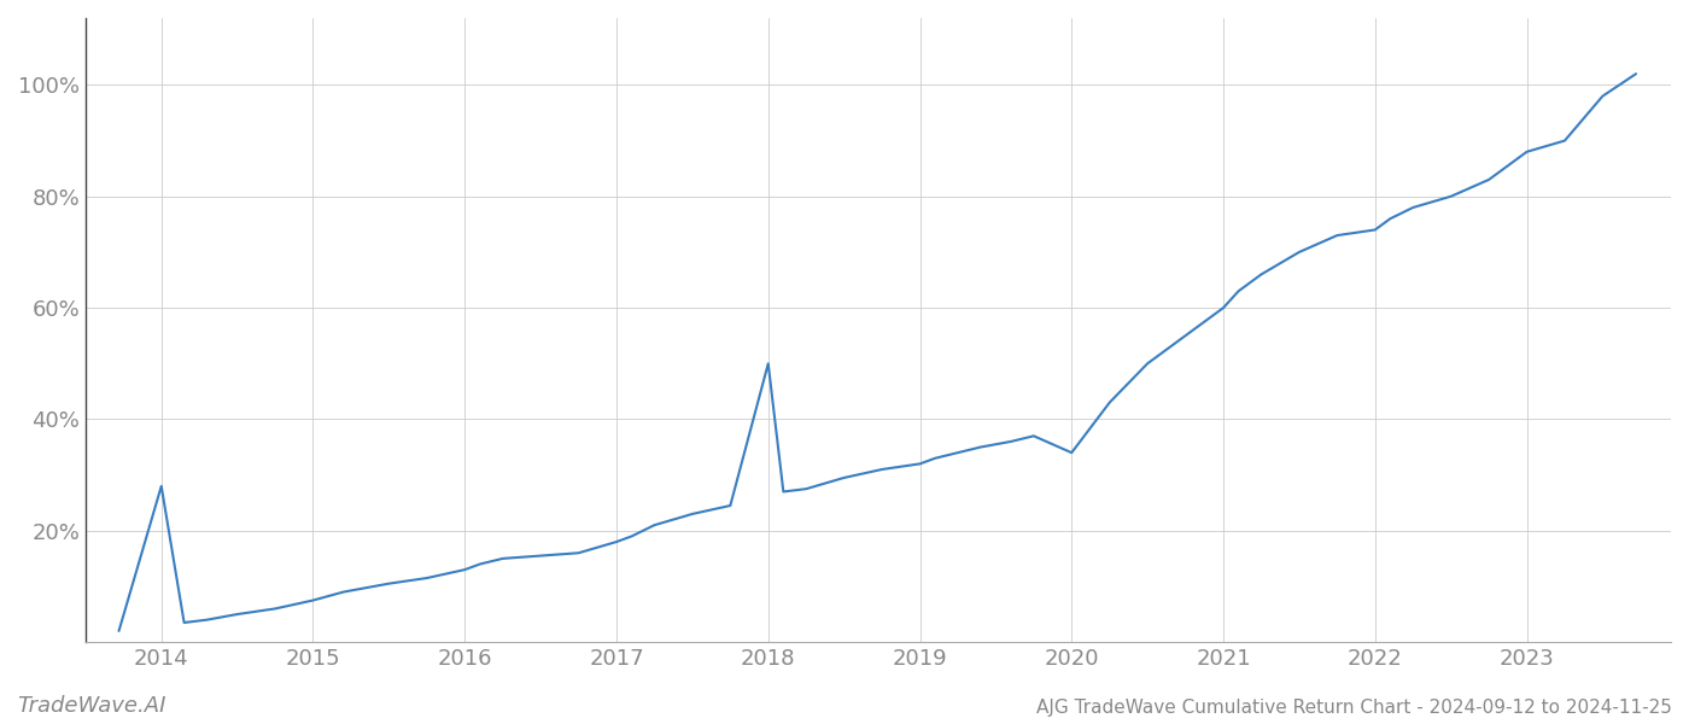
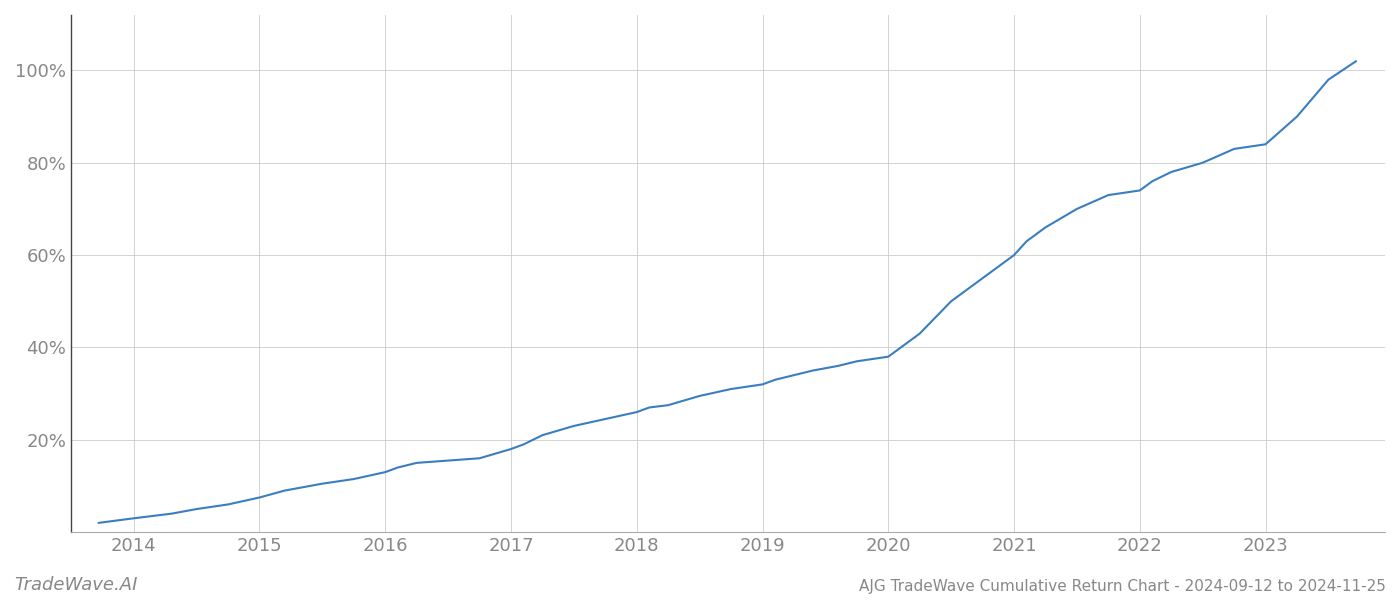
2014: 28.0% -> 3.0%
2018: 50.0% -> 26.0%
2020: 34.0% -> 38.0%
2023: 88.0% -> 84.0%
